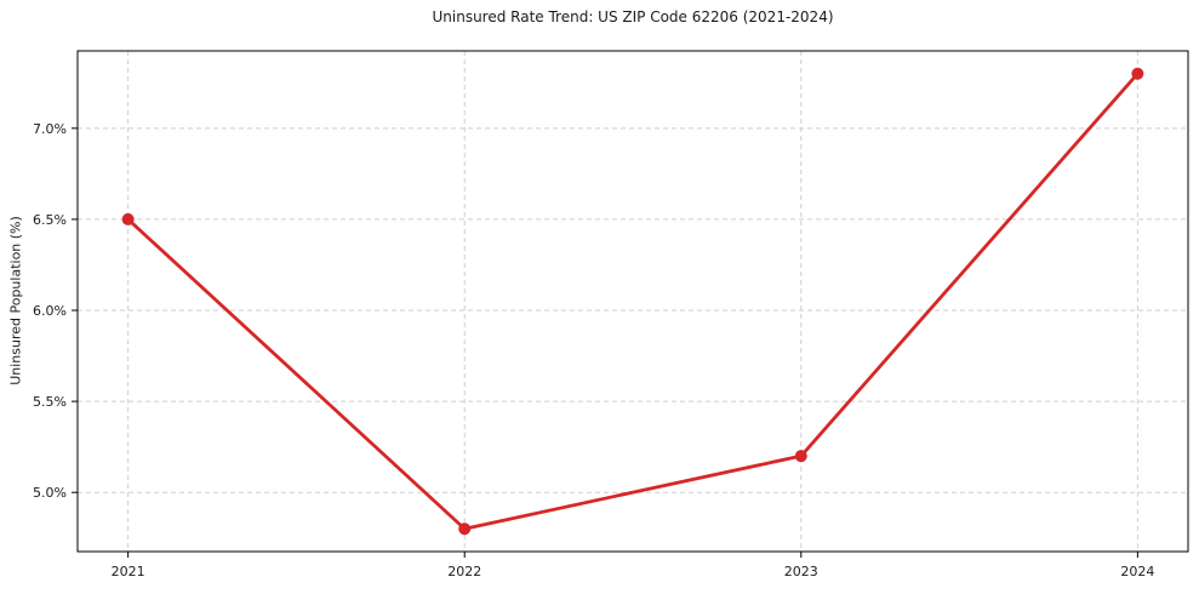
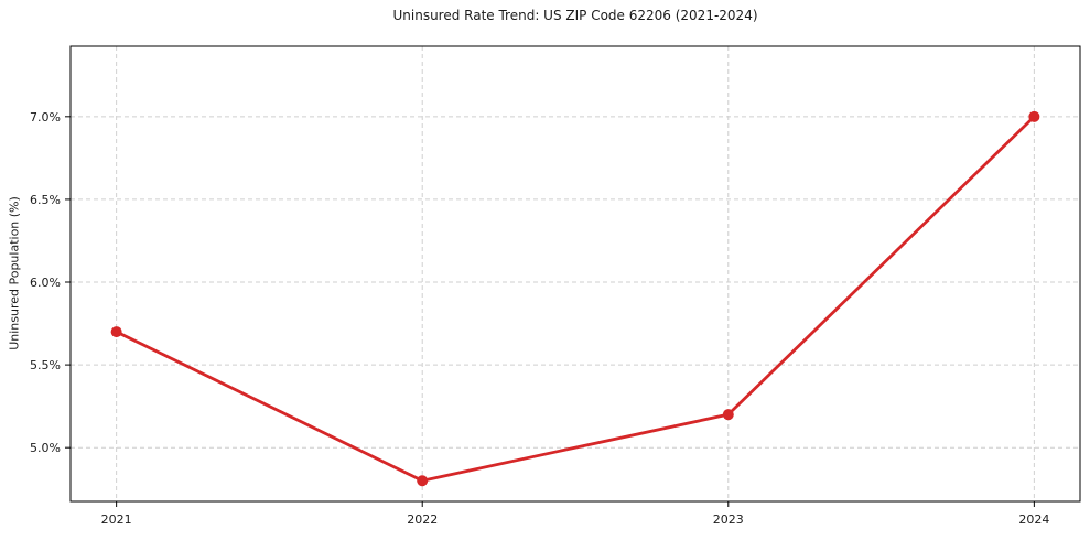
2021: 6.5% -> 5.7%
2024: 7.3% -> 7.0%
